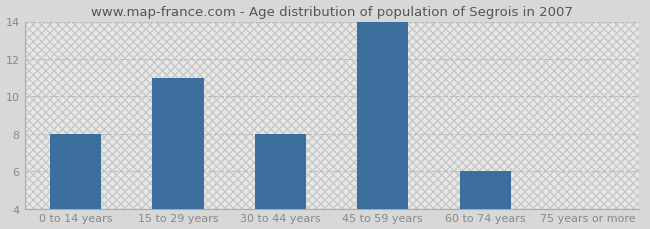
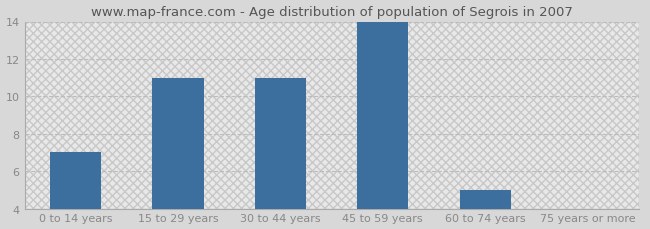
0 to 14 years: 8 -> 7
30 to 44 years: 8 -> 11
60 to 74 years: 6 -> 5
